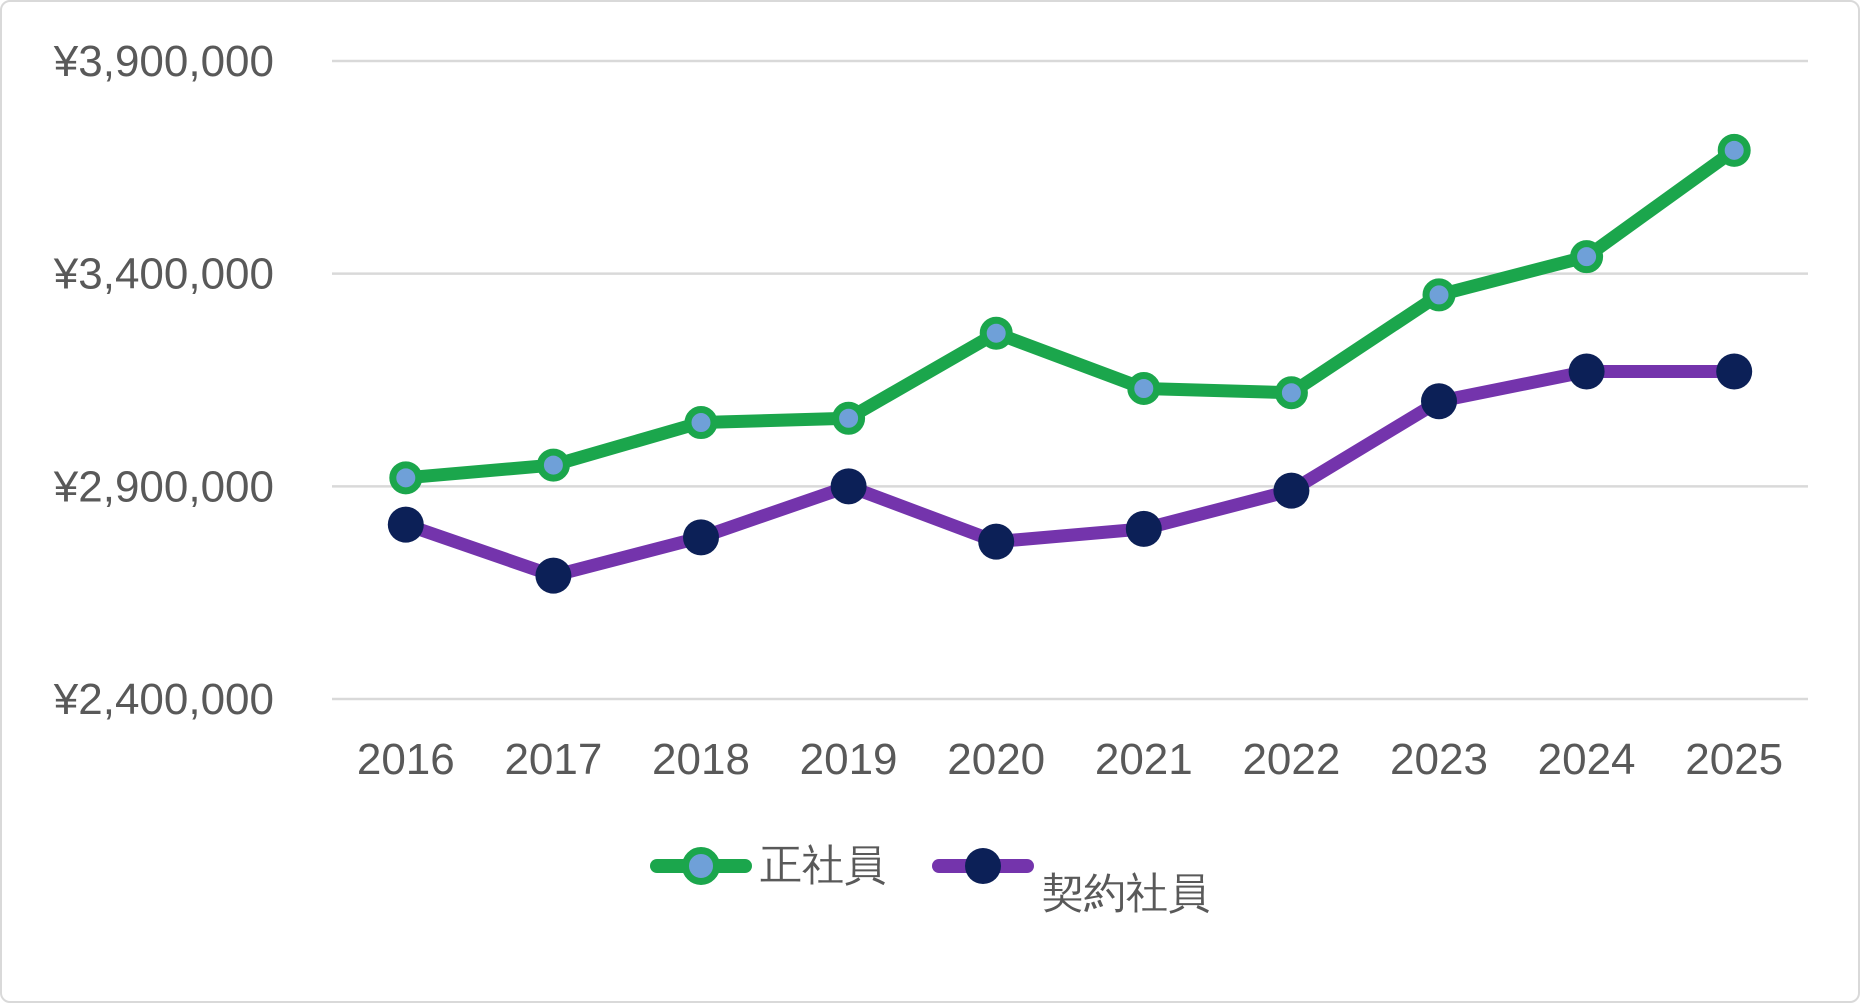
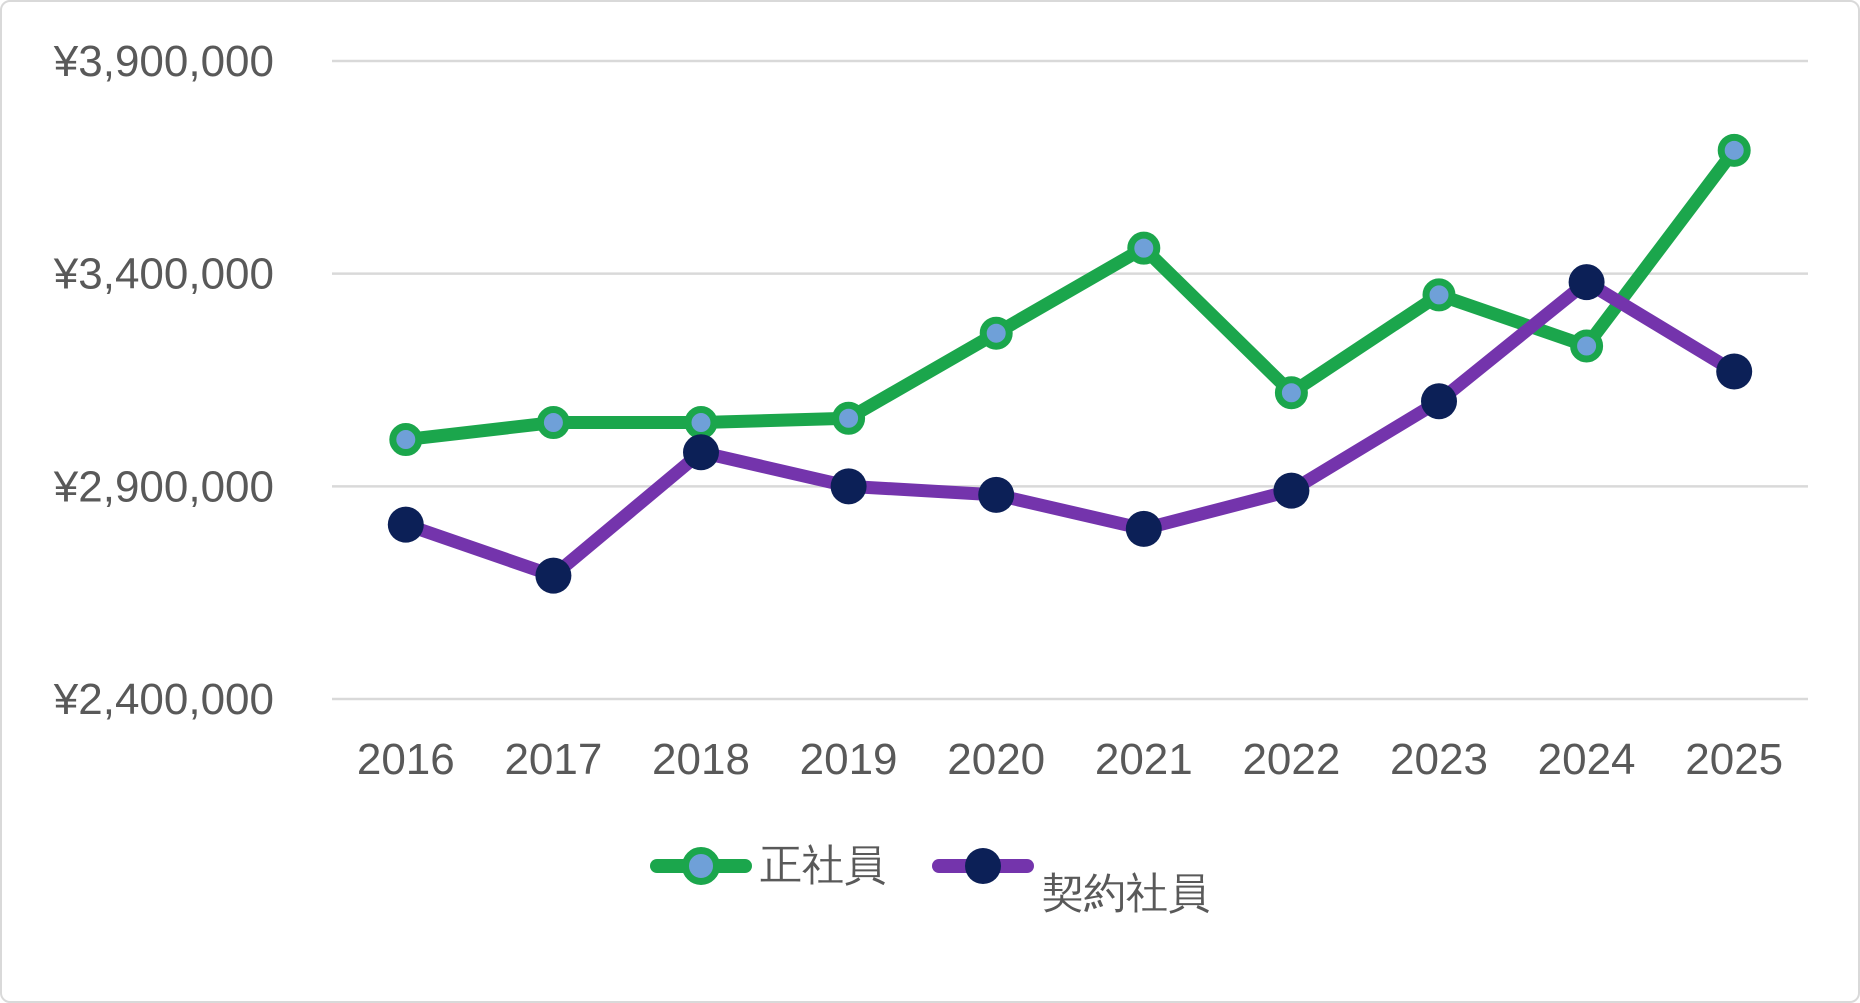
正社員/2016: ¥2920000 -> ¥3010000
正社員/2017: ¥2950000 -> ¥3050000
契約社員/2018: ¥2780000 -> ¥2980000
契約社員/2020: ¥2770000 -> ¥2880000
正社員/2021: ¥3130000 -> ¥3460000
正社員/2024: ¥3440000 -> ¥3230000
契約社員/2024: ¥3170000 -> ¥3380000
